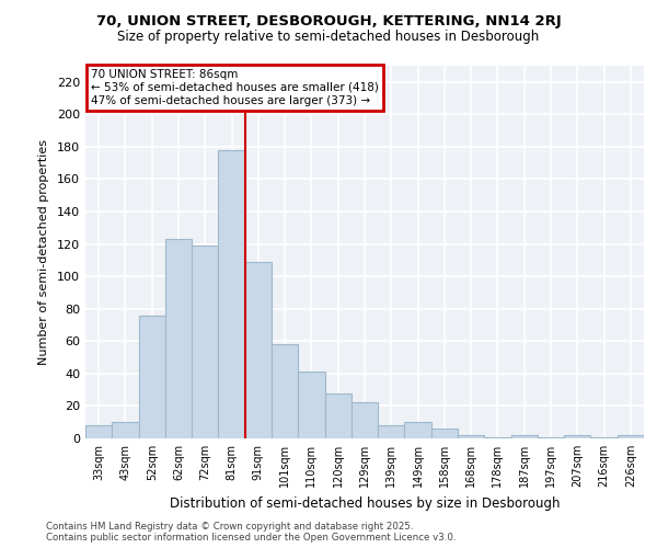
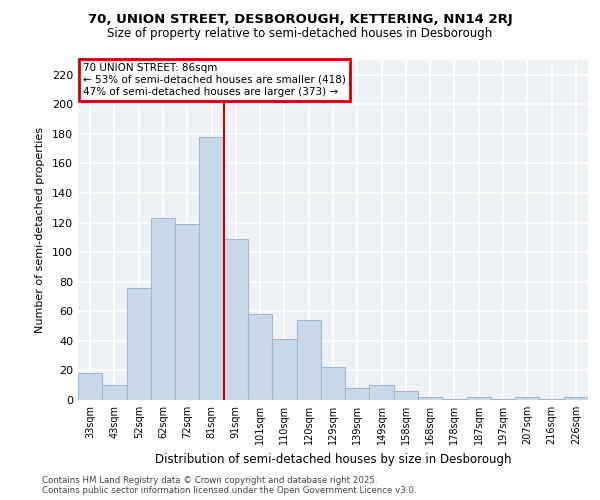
33sqm: 8 -> 18
120sqm: 28 -> 54
